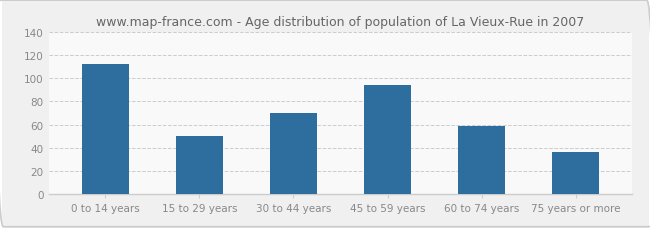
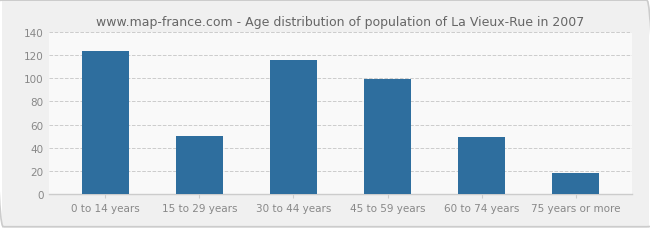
0 to 14 years: 112 -> 123
30 to 44 years: 70 -> 116
45 to 59 years: 94 -> 99
60 to 74 years: 59 -> 49
75 years or more: 36 -> 18
